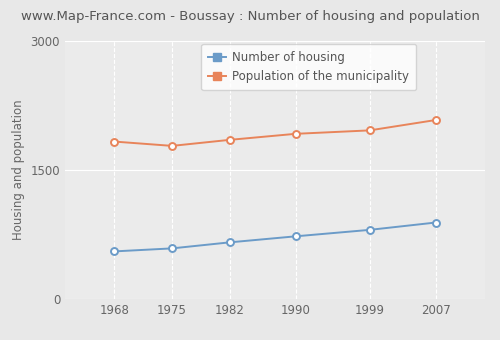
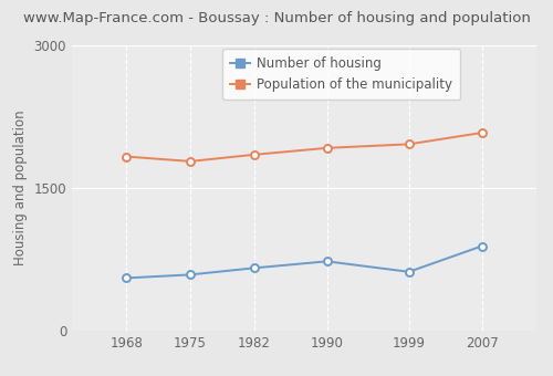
Number of housing/1999: 800 -> 620
